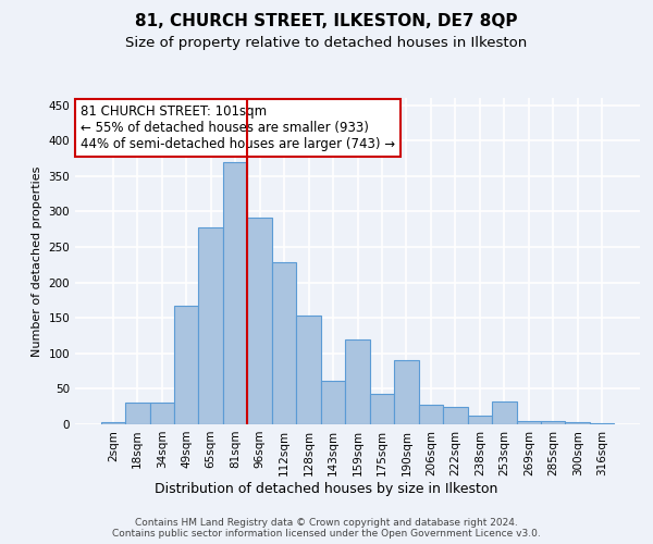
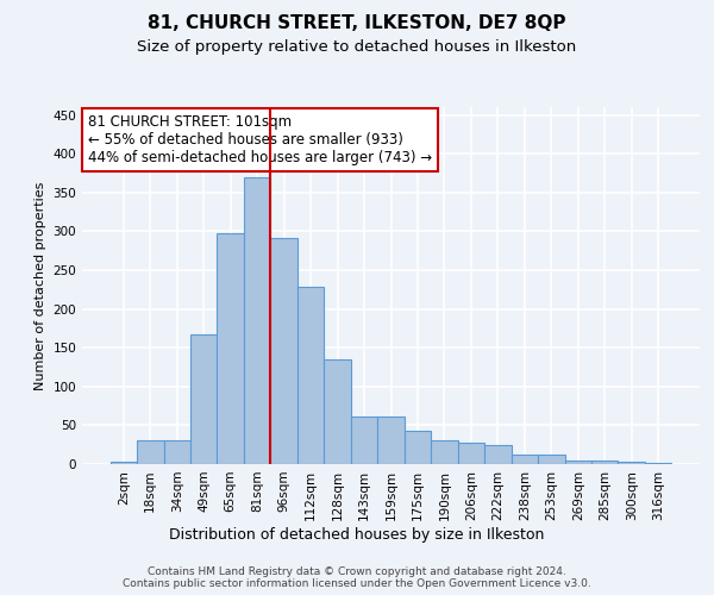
65sqm: 278 -> 297
128sqm: 154 -> 135
159sqm: 120 -> 62
190sqm: 90 -> 30
253sqm: 32 -> 13
